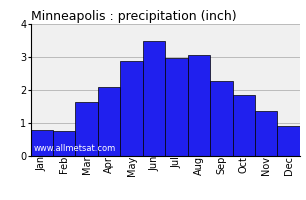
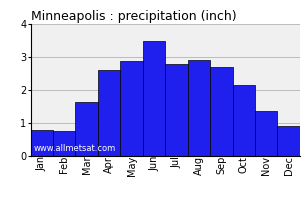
Apr: 2.08 -> 2.60
Jul: 2.97 -> 2.80
Aug: 3.07 -> 2.90
Sep: 2.28 -> 2.70
Oct: 1.85 -> 2.15
